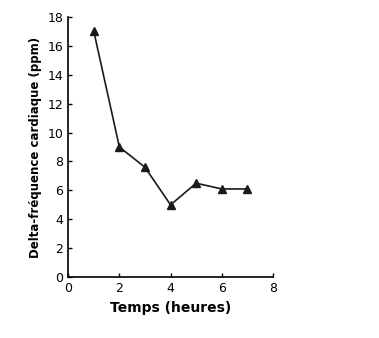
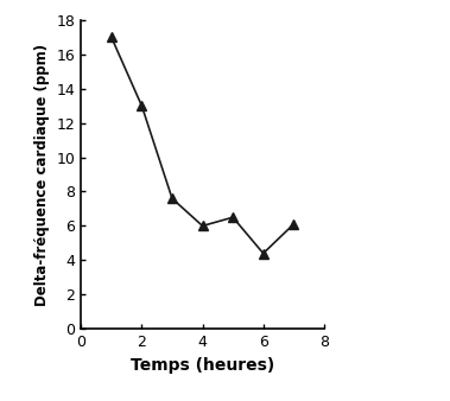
2: 9.0 -> 13.0
4: 5.0 -> 6.0
6: 6.1 -> 4.4
